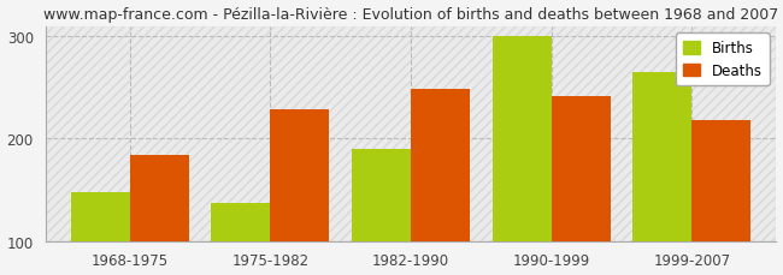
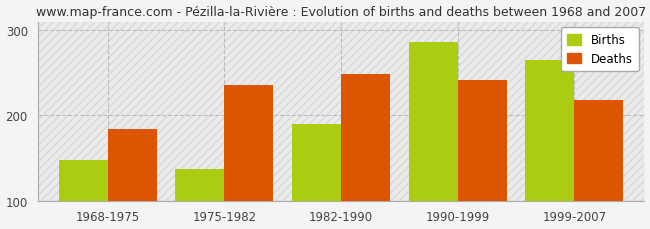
Deaths/1975-1982: 228 -> 236
Births/1990-1999: 300 -> 286
